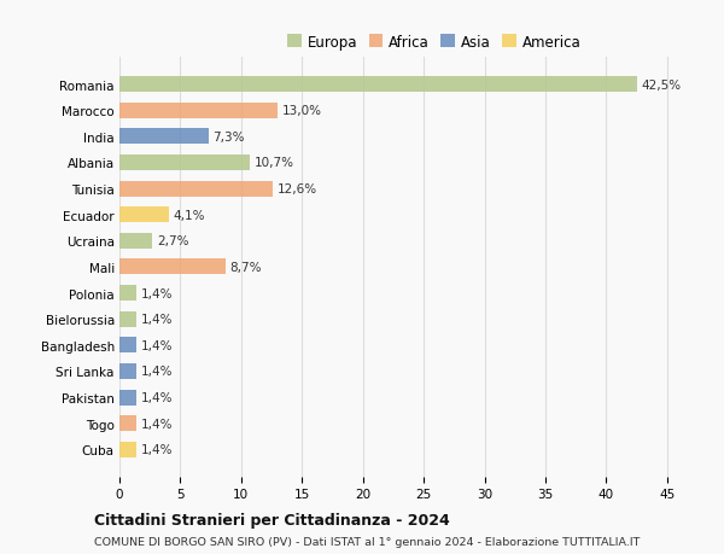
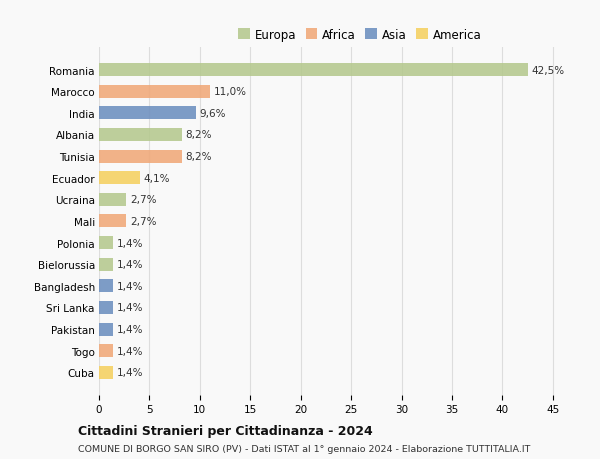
Marocco: 13,0% -> 11,0%
India: 7,3% -> 9,6%
Albania: 10,7% -> 8,2%
Tunisia: 12,6% -> 8,2%
Mali: 8,7% -> 2,7%
